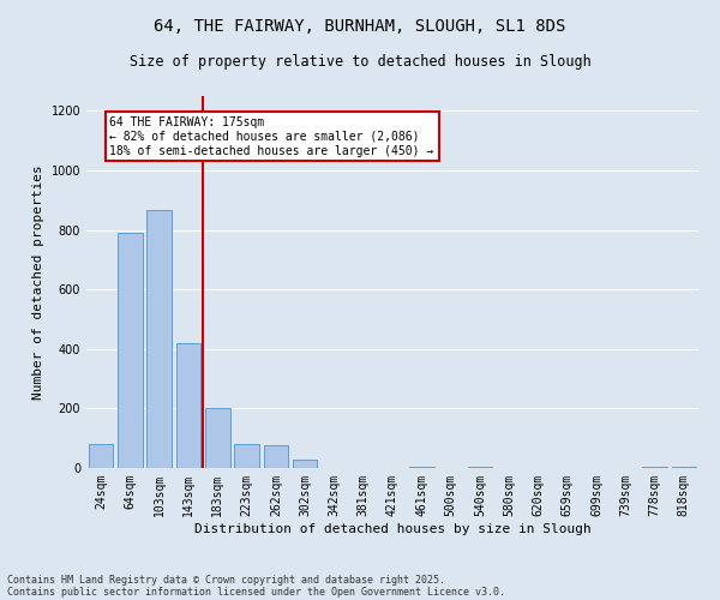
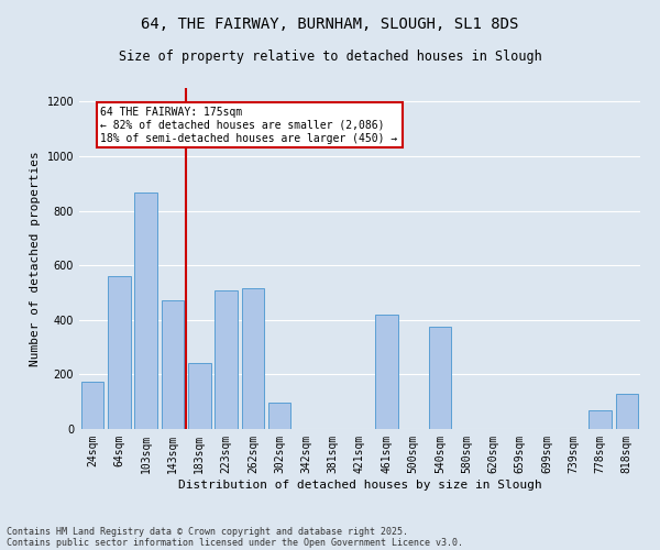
24sqm: 80 -> 175
64sqm: 790 -> 560
143sqm: 420 -> 470
183sqm: 200 -> 240
223sqm: 80 -> 510
262sqm: 75 -> 515
302sqm: 30 -> 95
461sqm: 5 -> 420
540sqm: 5 -> 375
778sqm: 5 -> 70
818sqm: 5 -> 130
